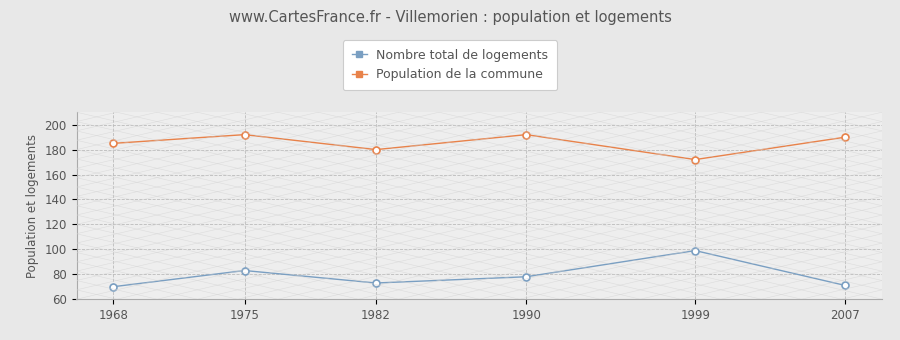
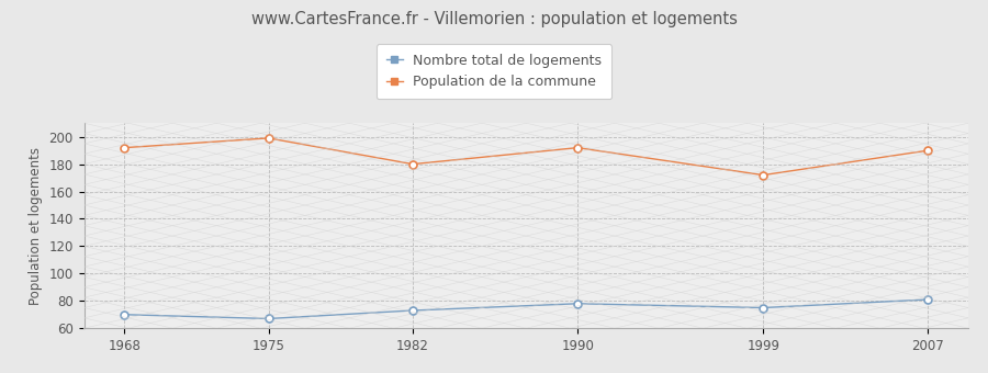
Population de la commune/1968: 185 -> 192
Nombre total de logements/1975: 83 -> 67
Population de la commune/1975: 192 -> 199
Nombre total de logements/1999: 99 -> 75
Nombre total de logements/2007: 71 -> 81
